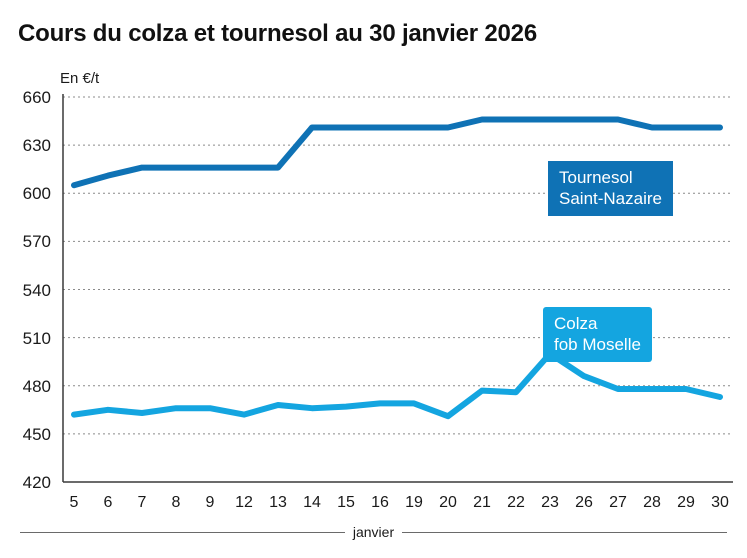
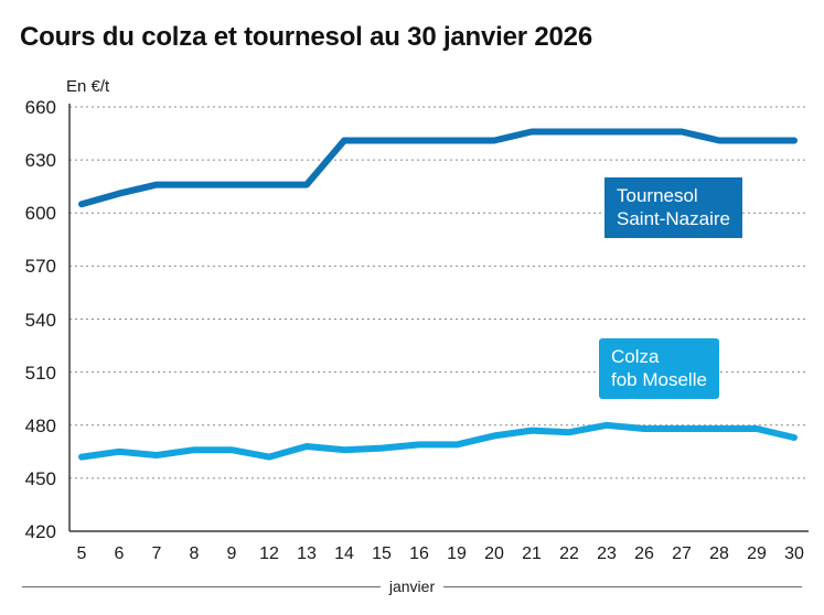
Colza fob Moselle/20: 461 -> 474
Colza fob Moselle/23: 500 -> 480
Colza fob Moselle/26: 486 -> 478
